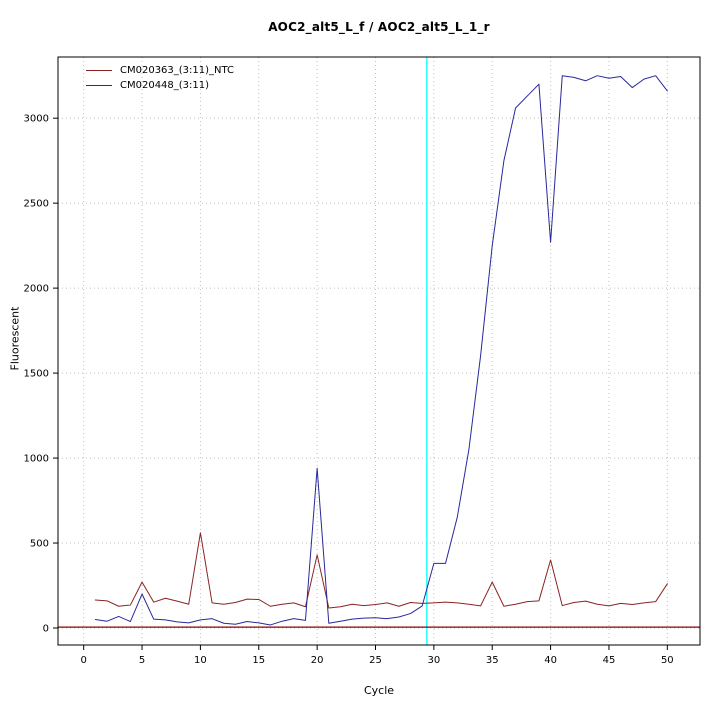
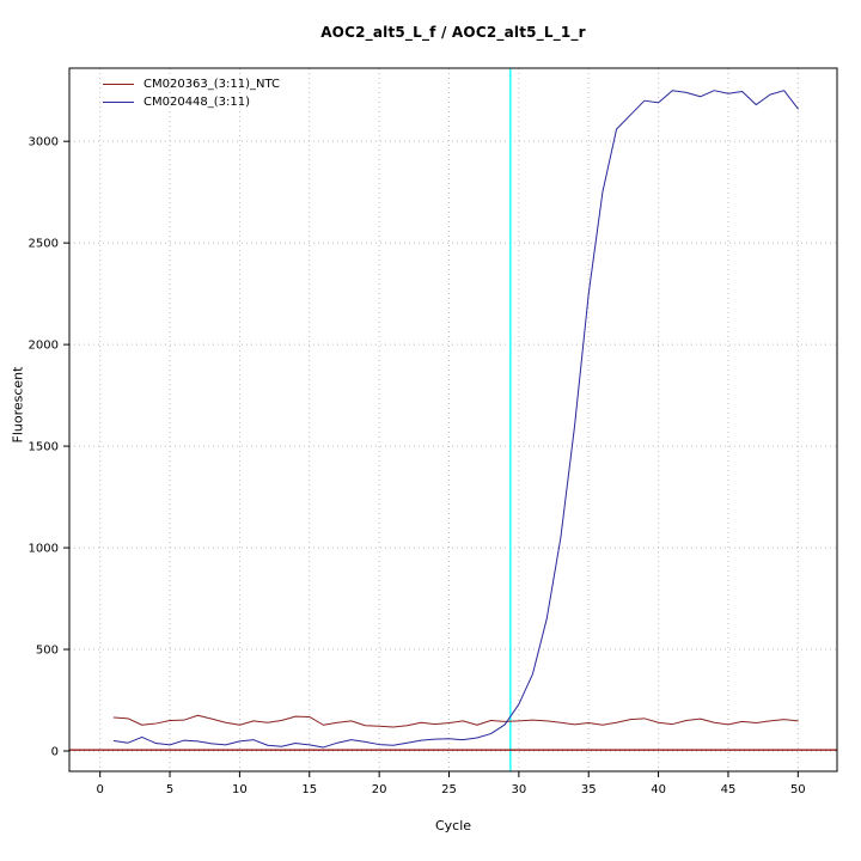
CM020363_(3:11)_NTC/5: 270 -> 150
CM020448_(3:11)/5: 200 -> 30
CM020363_(3:11)_NTC/10: 560 -> 130
CM020363_(3:11)_NTC/20: 430 -> 120
CM020448_(3:11)/20: 940 -> 30
CM020448_(3:11)/30: 380 -> 230
CM020363_(3:11)_NTC/35: 270 -> 140
CM020363_(3:11)_NTC/40: 400 -> 140
CM020448_(3:11)/40: 2270 -> 3190
CM020363_(3:11)_NTC/50: 260 -> 150
